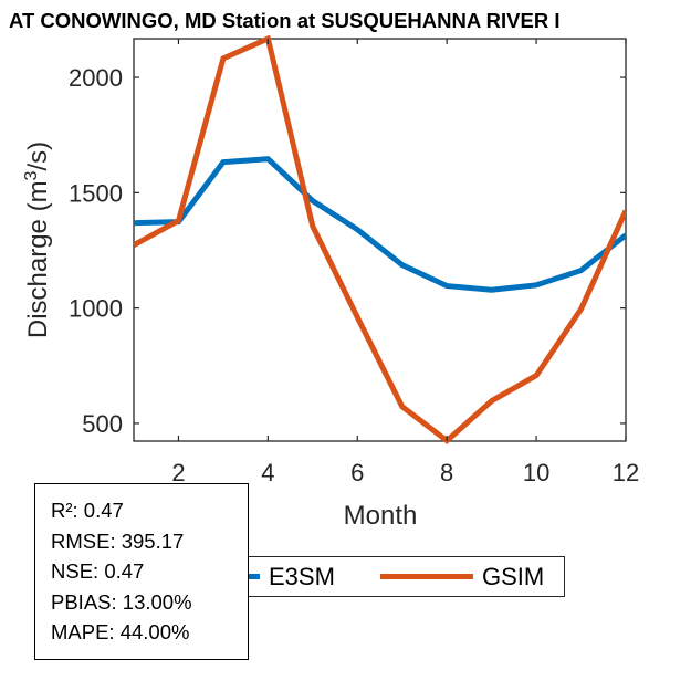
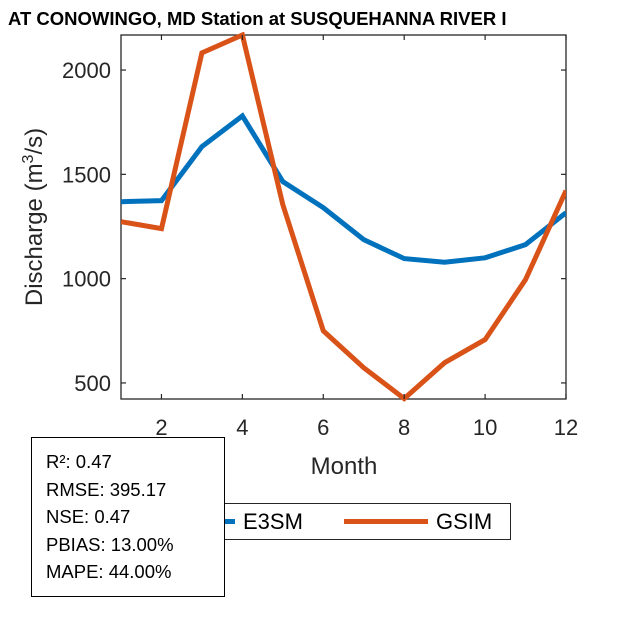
GSIM/2: 1380 -> 1240
E3SM/4: 1650 -> 1780
GSIM/6: 960 -> 750
